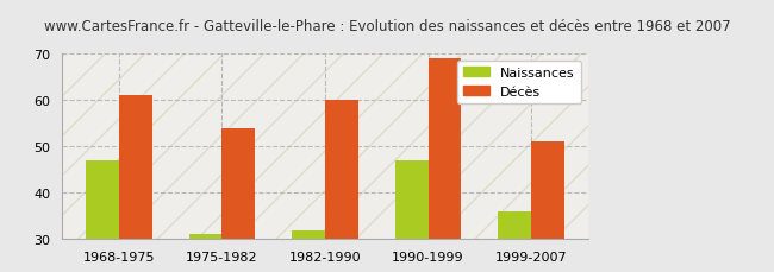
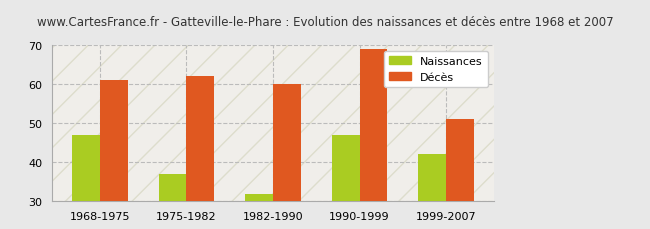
Naissances/1975-1982: 31 -> 37
Décès/1975-1982: 54 -> 62
Naissances/1999-2007: 36 -> 42
